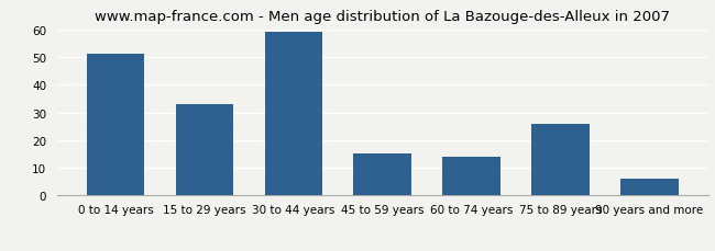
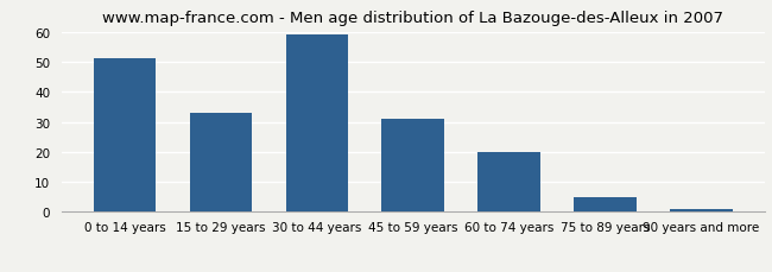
45 to 59 years: 15 -> 31
60 to 74 years: 14 -> 20
75 to 89 years: 26 -> 5
90 years and more: 6 -> 1
